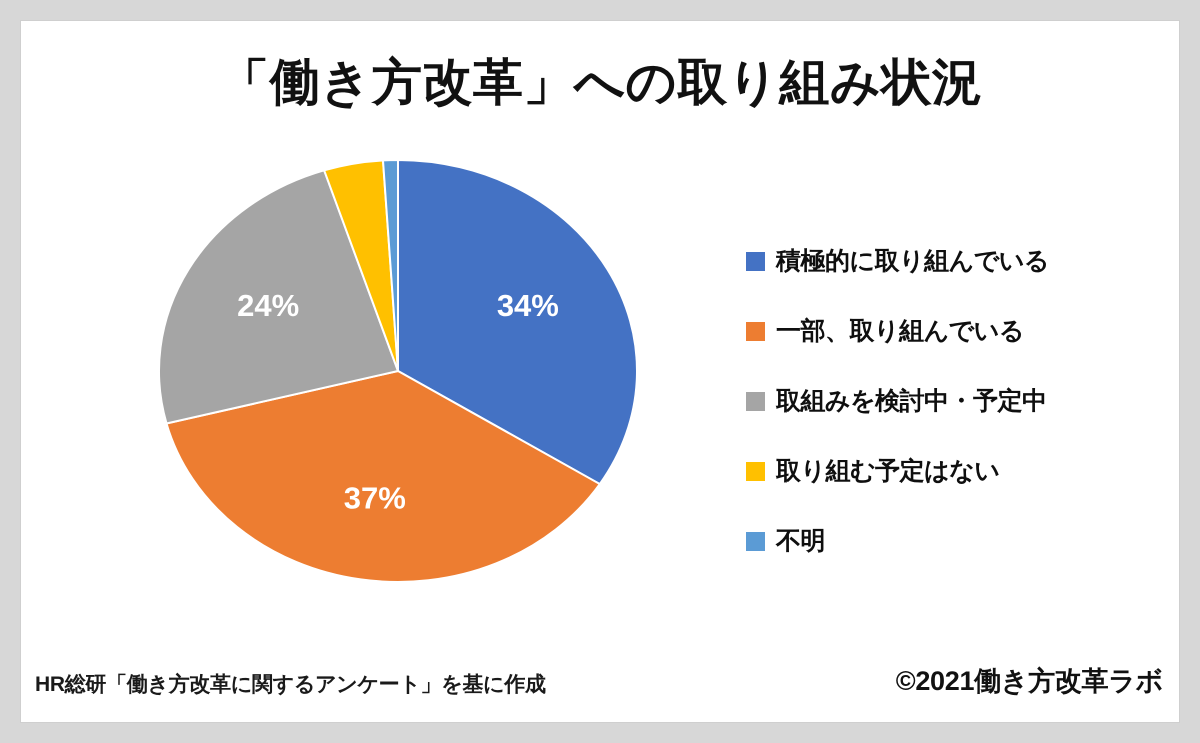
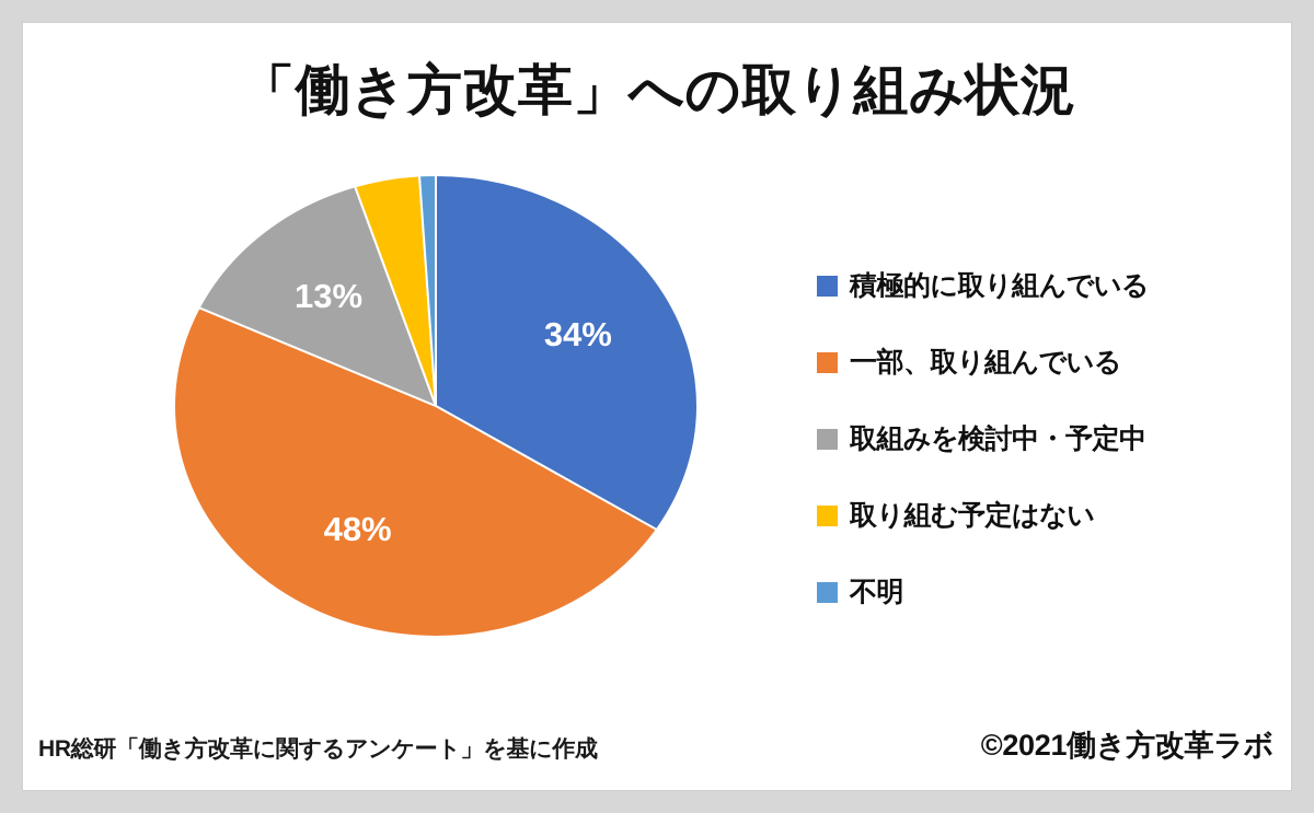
一部、取り組んでいる: 37% -> 48%
取組みを検討中・予定中: 24% -> 13%
